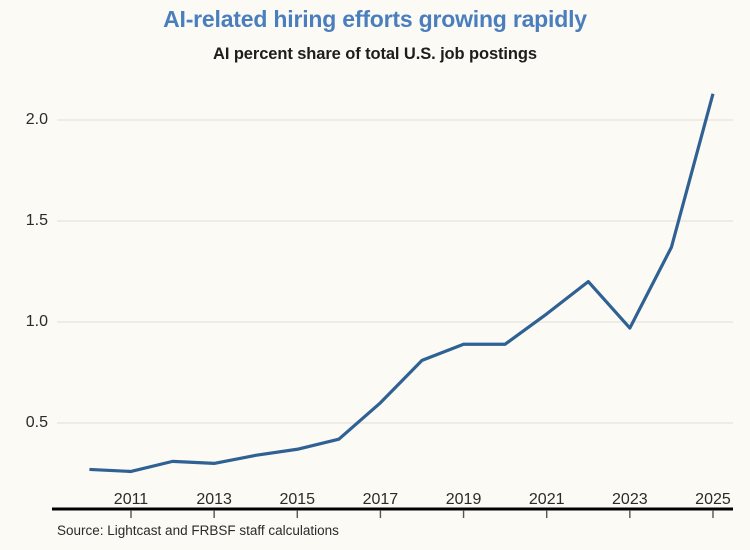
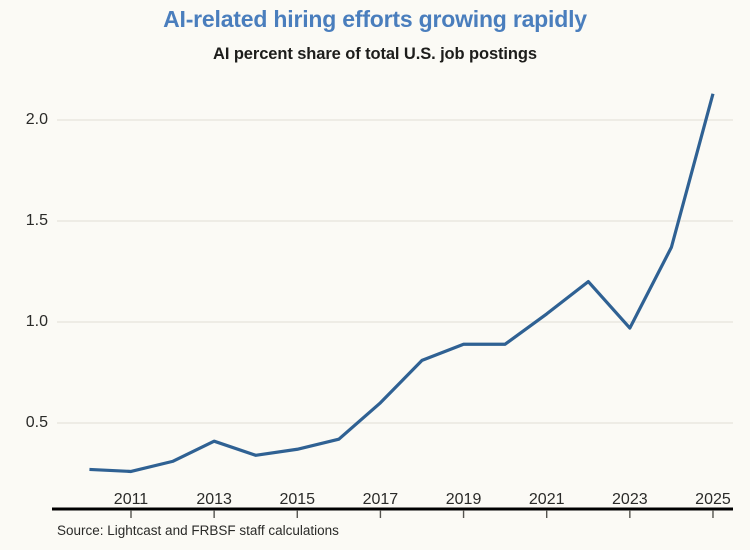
2013: 0.30 -> 0.41
